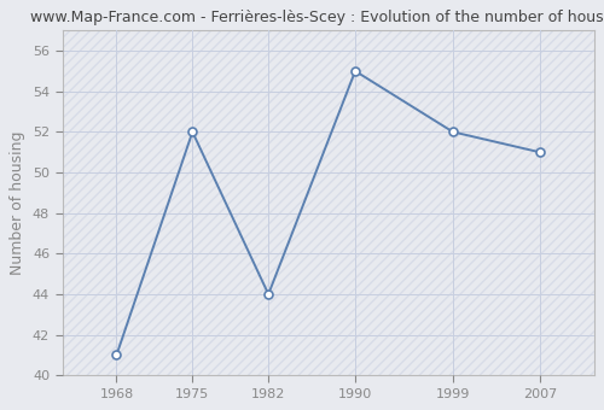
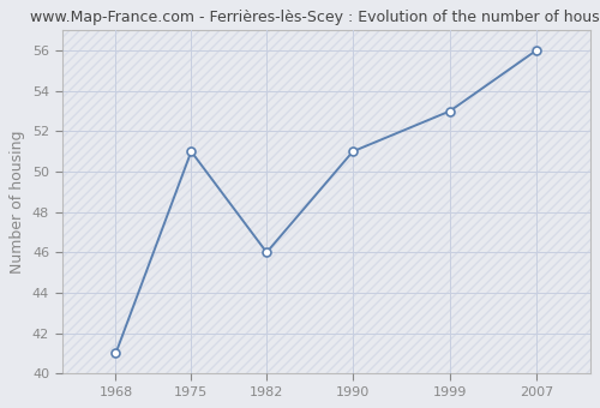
1975: 52 -> 51
1982: 44 -> 46
1990: 55 -> 51
1999: 52 -> 53
2007: 51 -> 56
